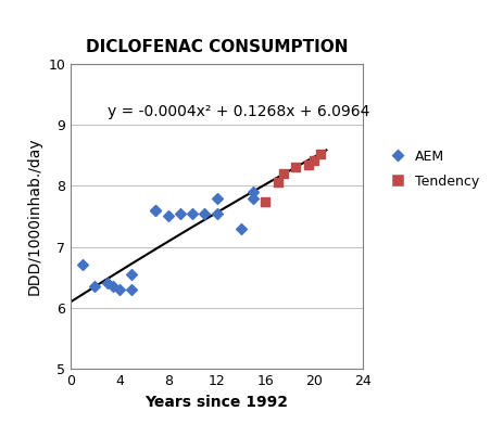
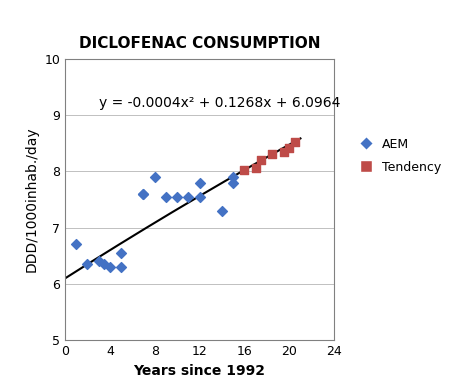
AEM/8: 7.50 -> 7.90
Tendency/16: 7.74 -> 8.02
